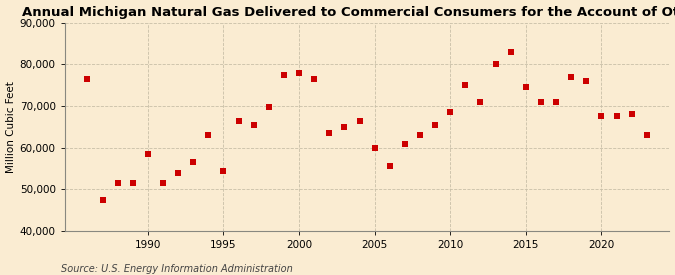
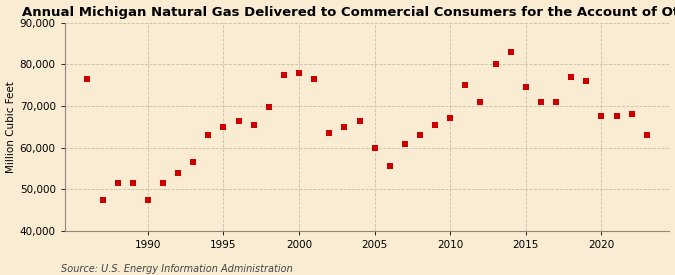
1990: 58,500 -> 47,500
1995: 54,500 -> 65,000
2010: 68,500 -> 67,000
